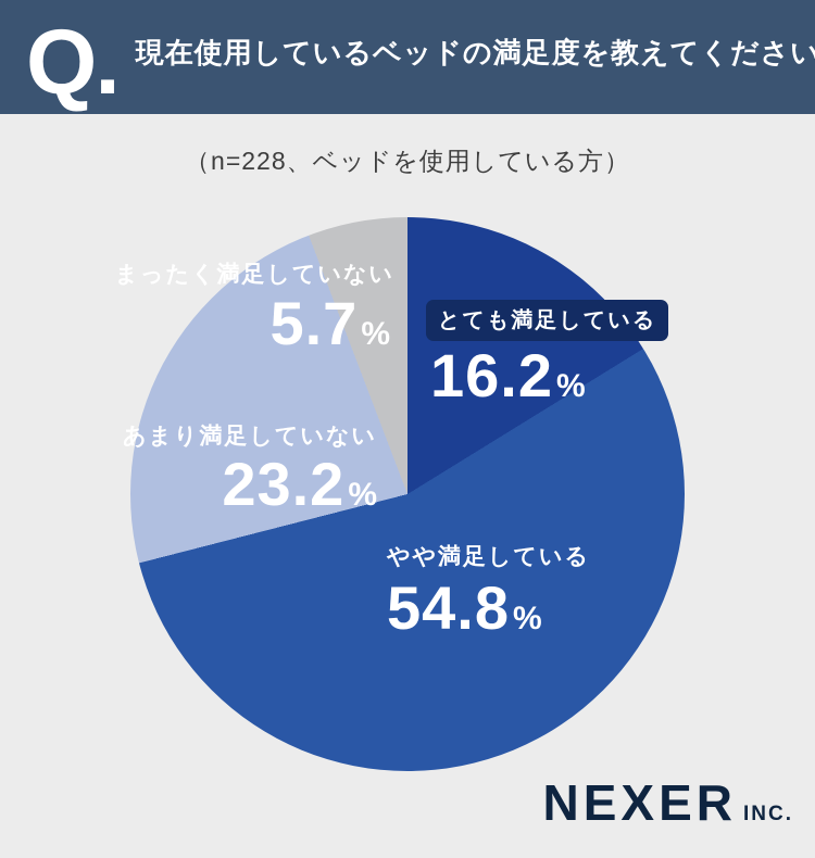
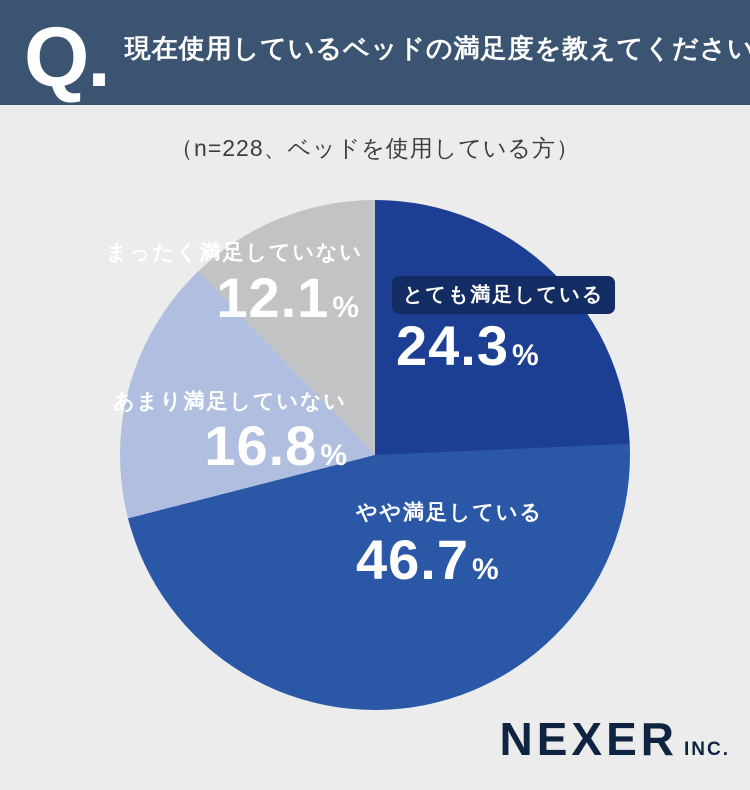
とても満足している: 16.2 -> 24.3
やや満足している: 54.8 -> 46.7
あまり満足していない: 23.2 -> 16.8
まったく満足していない: 5.7 -> 12.1
